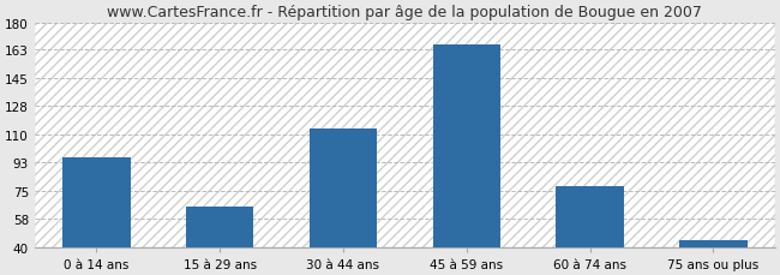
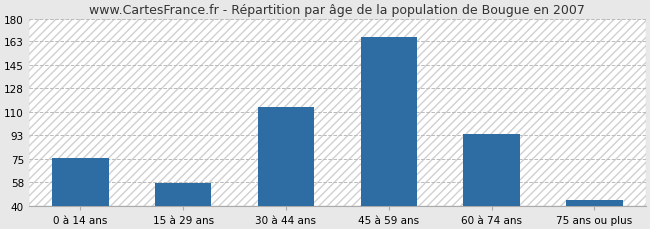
0 à 14 ans: 96 -> 76
15 à 29 ans: 65 -> 57
60 à 74 ans: 78 -> 94
